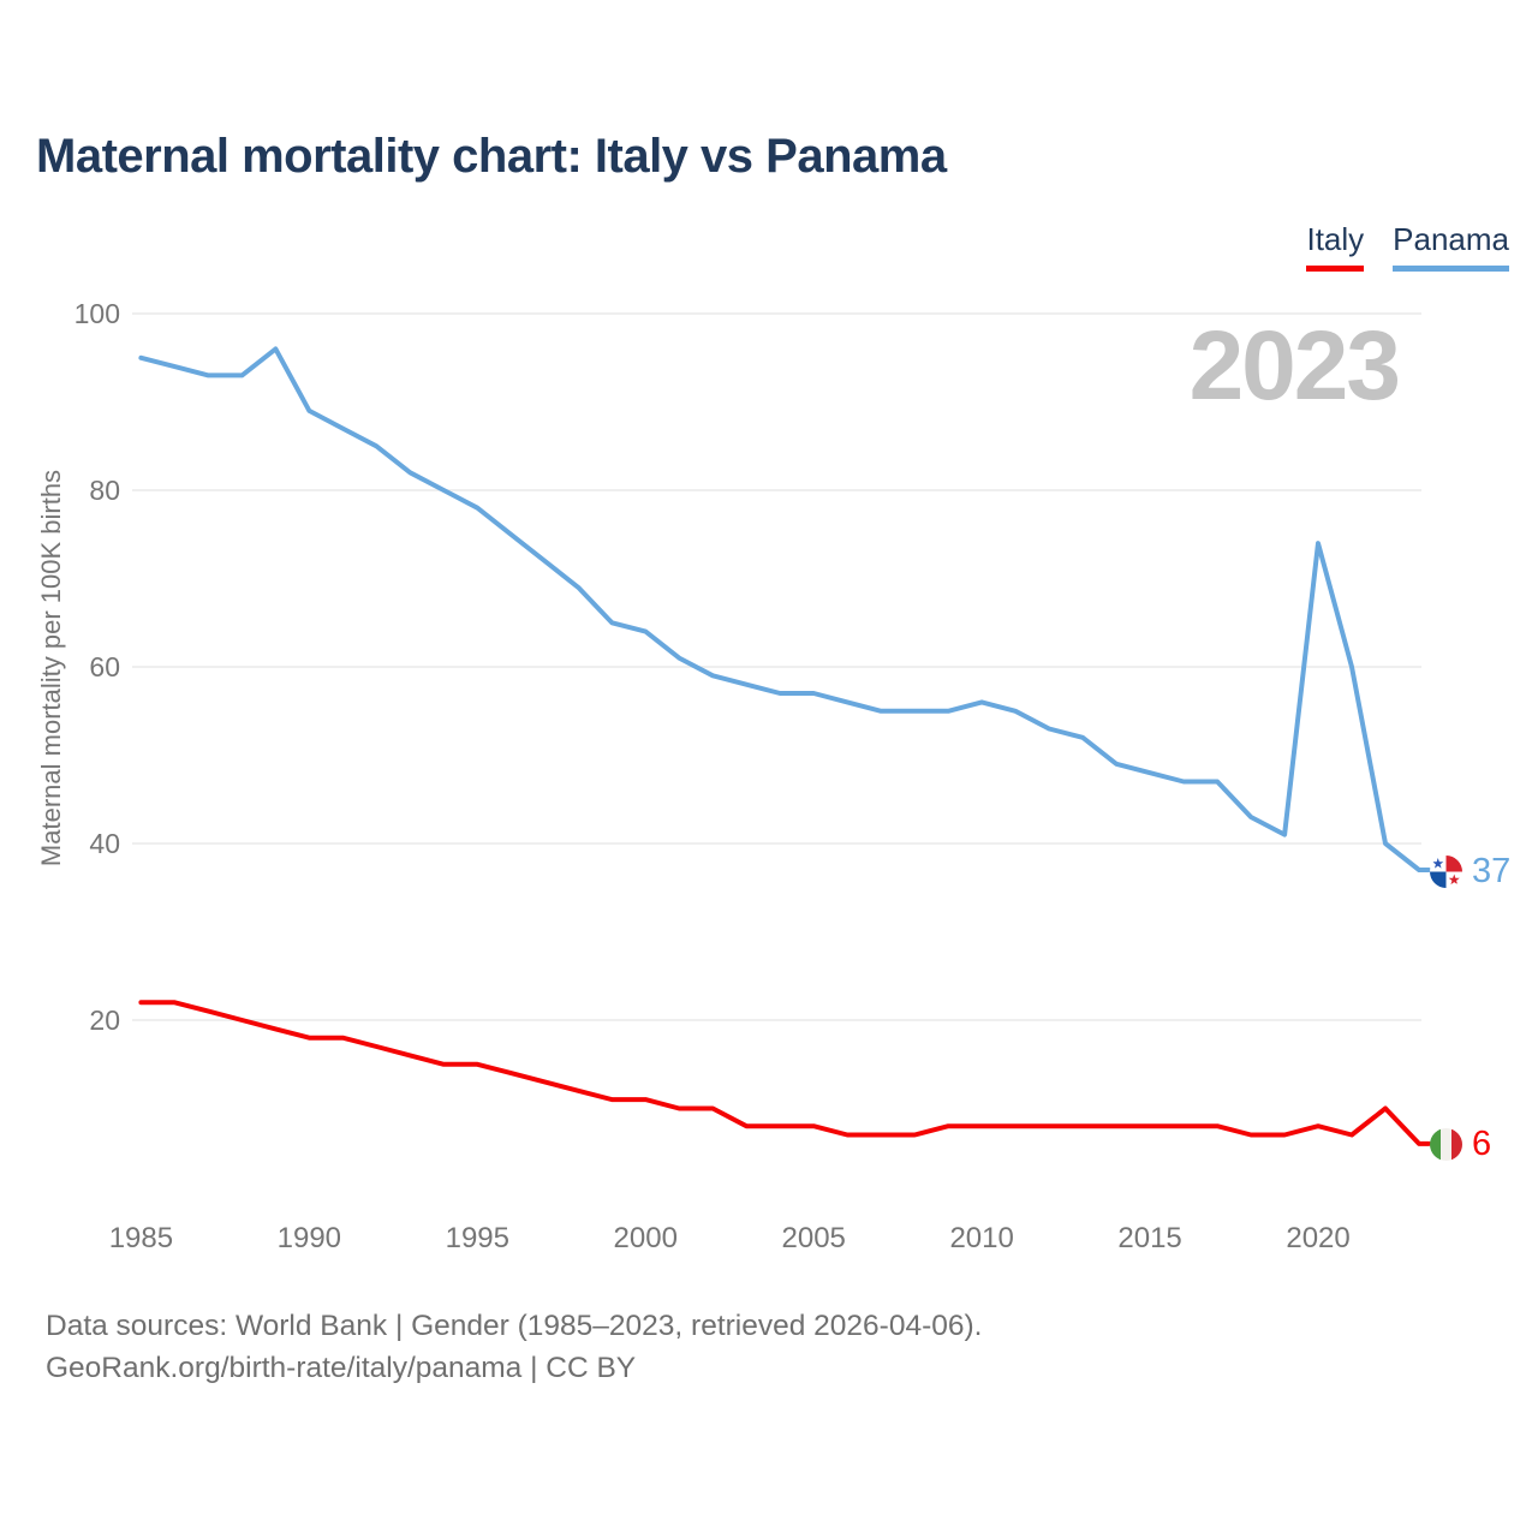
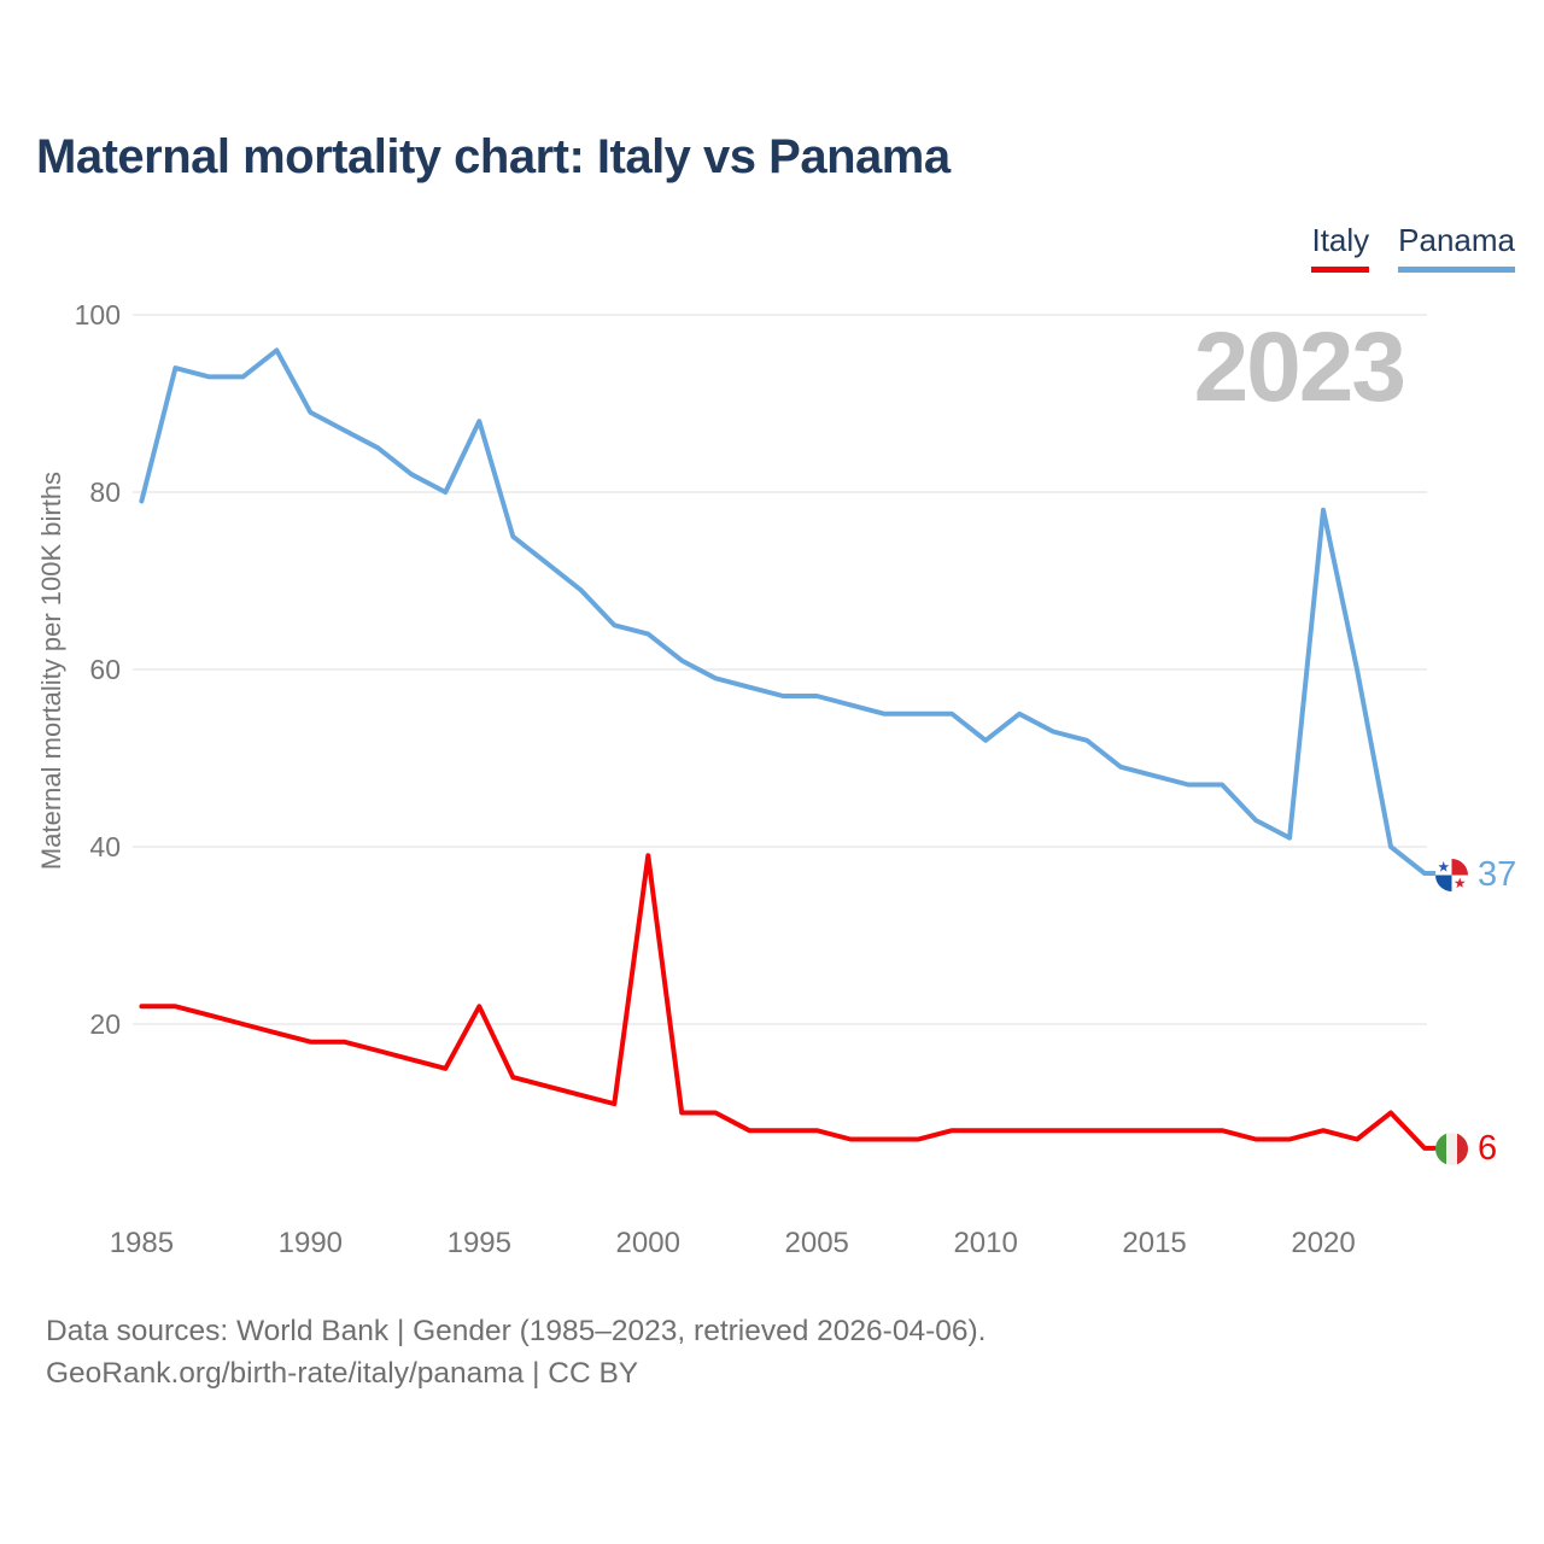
Panama/1985: 95 -> 79
Italy/1995: 15 -> 22
Panama/1995: 78 -> 88
Italy/2000: 11 -> 39
Panama/2010: 56 -> 52
Panama/2020: 74 -> 78
